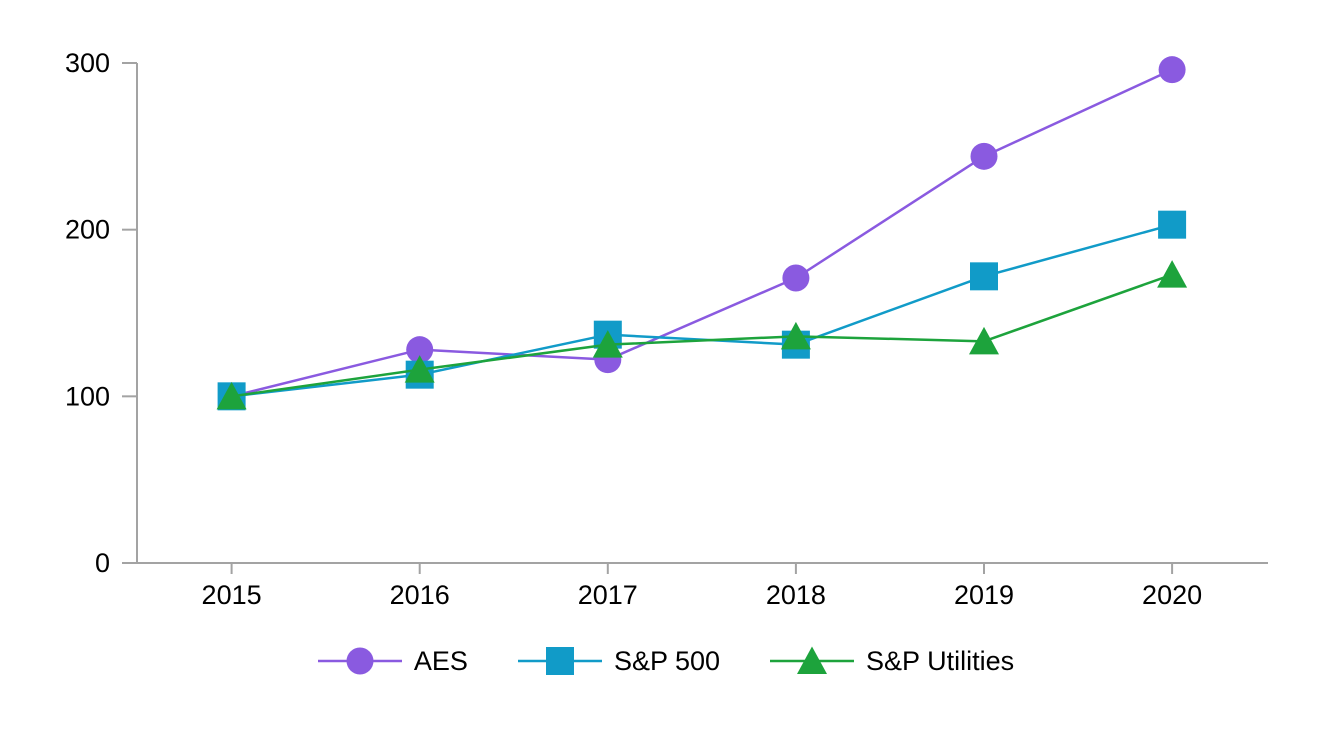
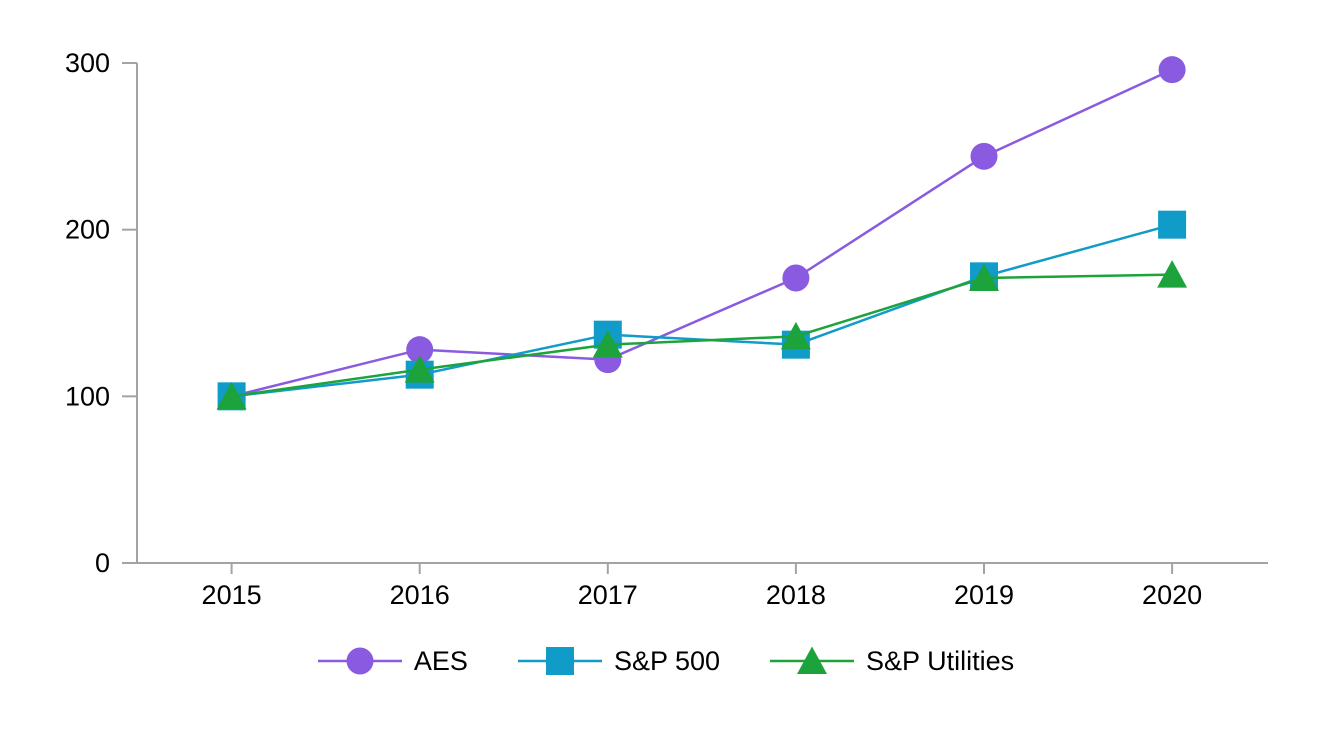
S&P Utilities/2019: 133 -> 171
